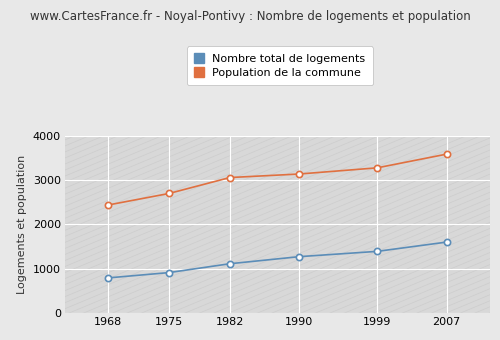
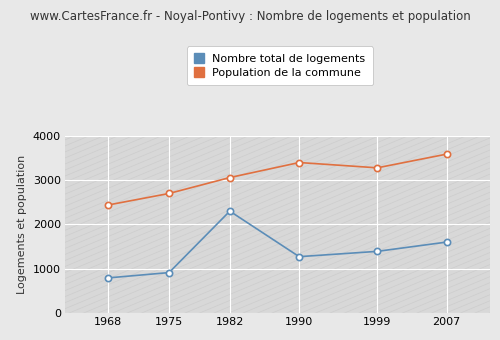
Nombre total de logements/1982: 1110 -> 2300
Population de la commune/1990: 3140 -> 3400
